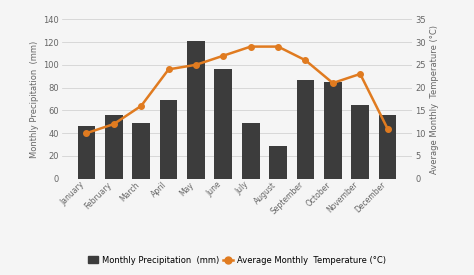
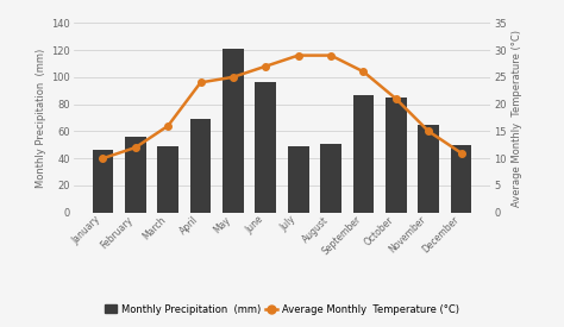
Monthly Precipitation (mm)/August: 29 -> 51
Average Monthly Temperature (°C)/November: 23 -> 15
Monthly Precipitation (mm)/December: 56 -> 50
